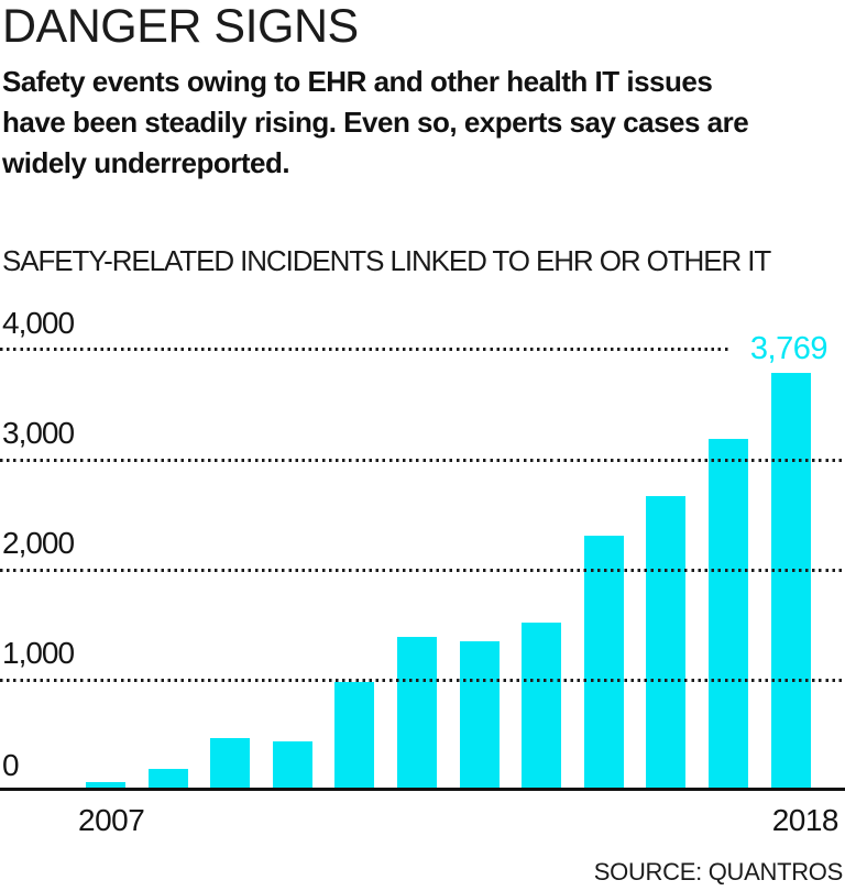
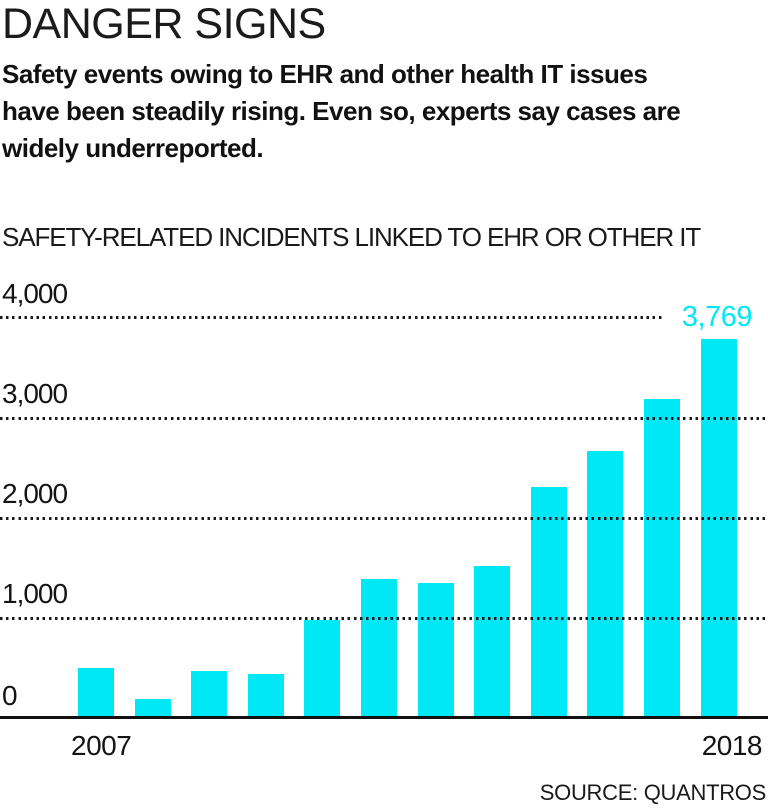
2007: 50 -> 480
